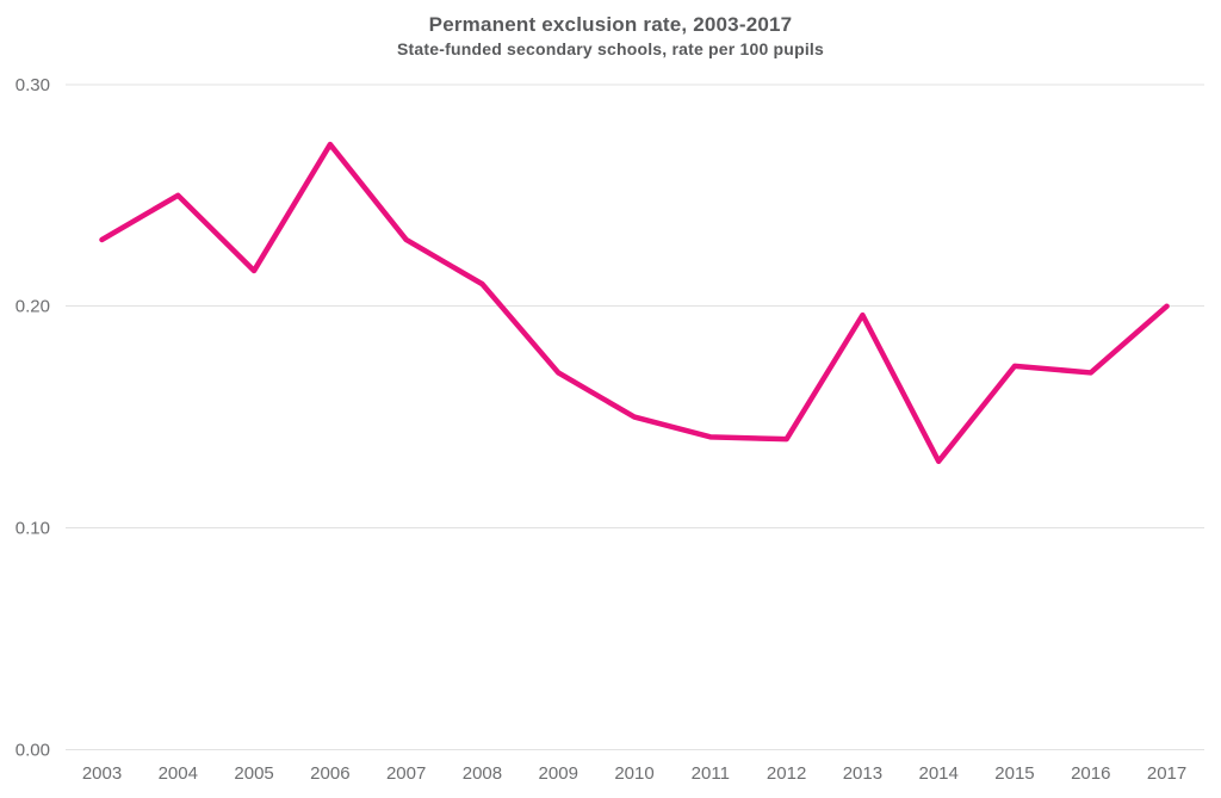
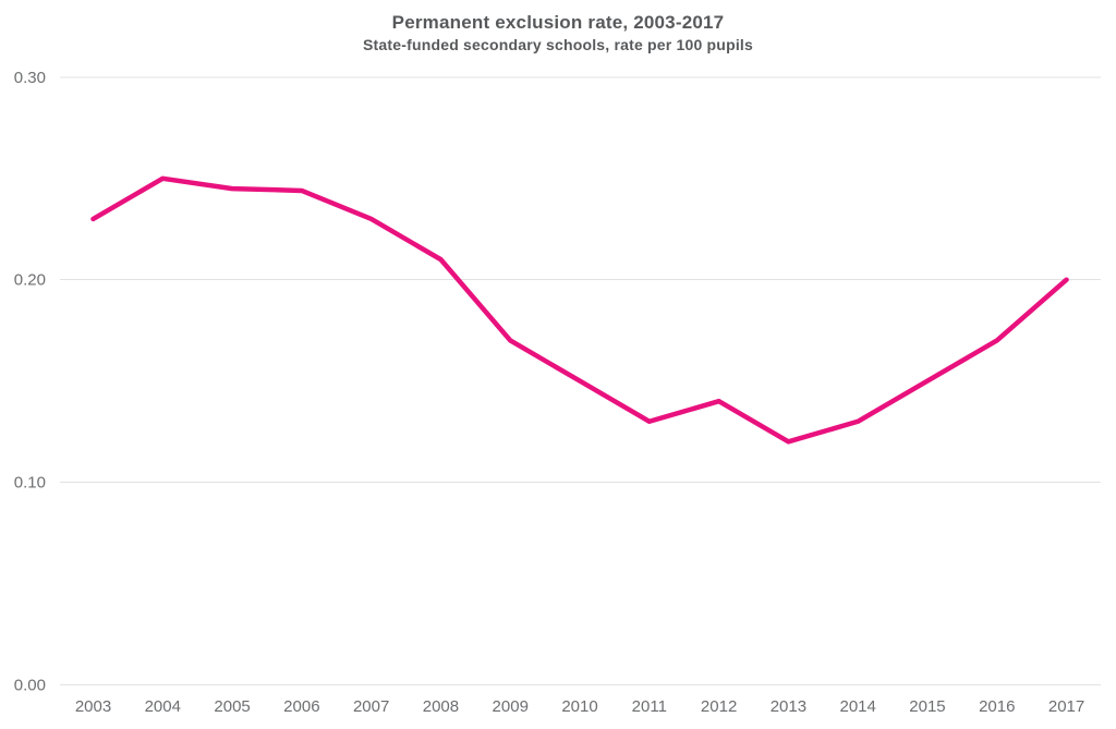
2005: 0.216 -> 0.245
2006: 0.273 -> 0.244
2011: 0.141 -> 0.130
2013: 0.196 -> 0.120
2015: 0.173 -> 0.150
